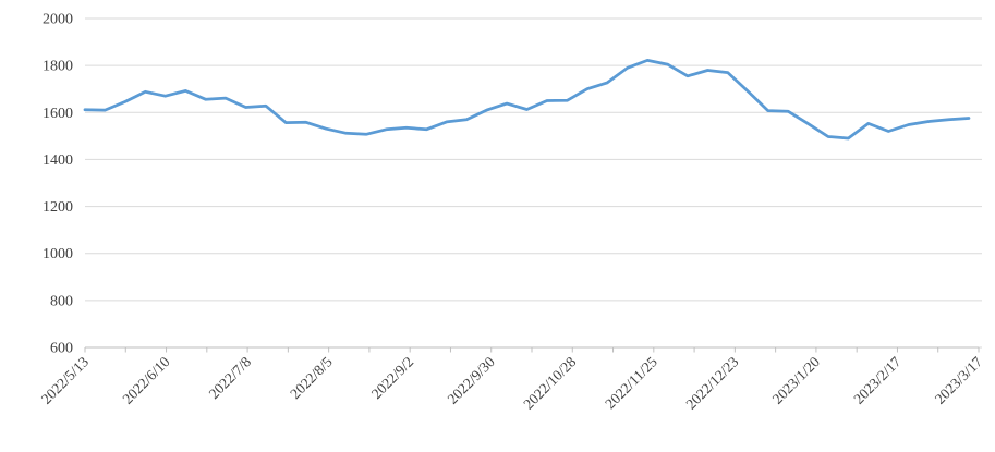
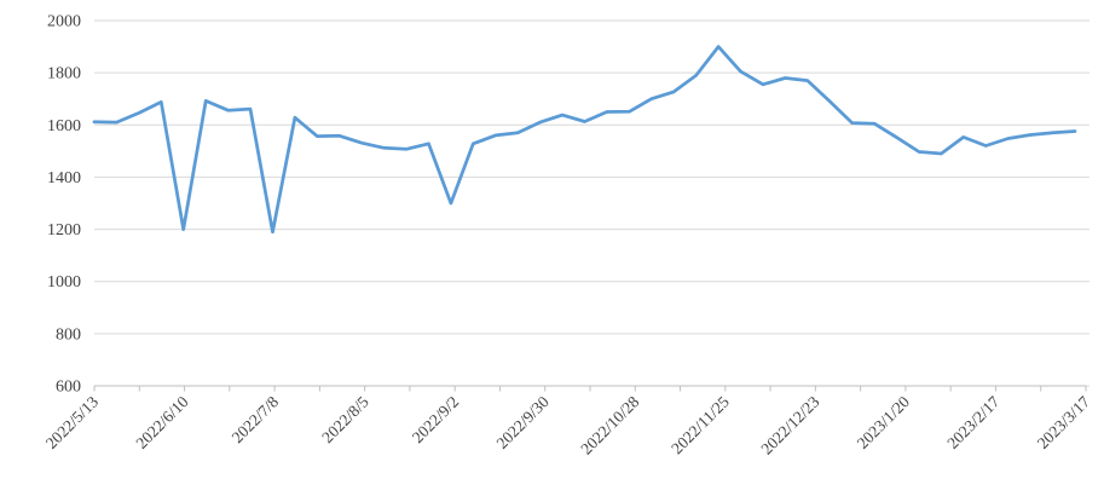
2022/6/10: 1670 -> 1200
2022/7/8: 1620 -> 1190
2022/9/2: 1540 -> 1300
2022/11/25: 1820 -> 1900
